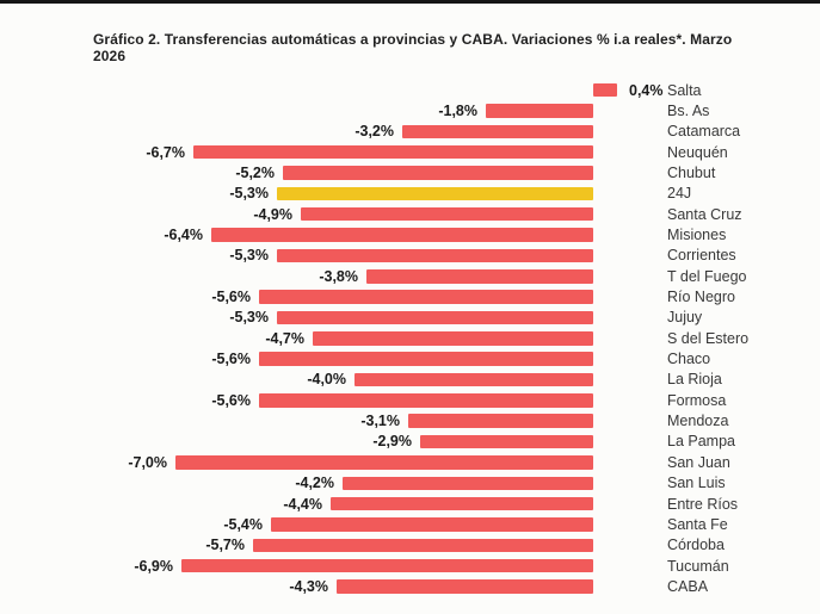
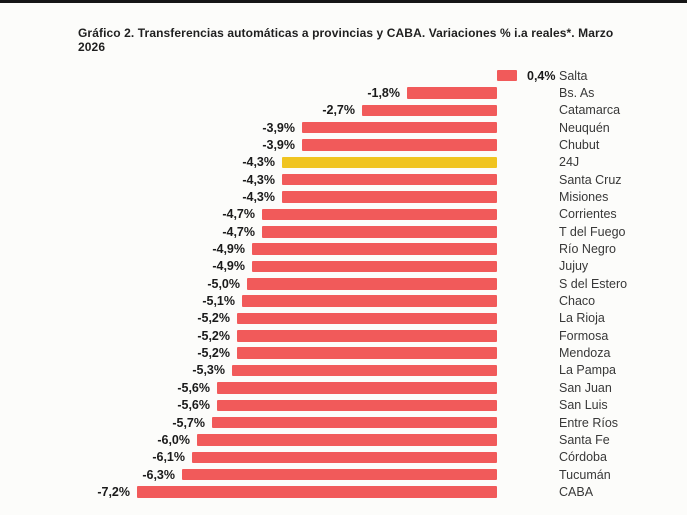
Catamarca: -3,2% -> -2,7%
Neuquén: -6,7% -> -3,9%
Chubut: -5,2% -> -3,9%
24J: -5,3% -> -4,3%
Santa Cruz: -4,9% -> -4,3%
Misiones: -6,4% -> -4,3%
Corrientes: -5,3% -> -4,7%
T del Fuego: -3,8% -> -4,7%
Río Negro: -5,6% -> -4,9%
Jujuy: -5,3% -> -4,9%
S del Estero: -4,7% -> -5,0%
Chaco: -5,6% -> -5,1%
La Rioja: -4,0% -> -5,2%
Formosa: -5,6% -> -5,2%
Mendoza: -3,1% -> -5,2%
La Pampa: -2,9% -> -5,3%
San Juan: -7,0% -> -5,6%
San Luis: -4,2% -> -5,6%
Entre Ríos: -4,4% -> -5,7%
Santa Fe: -5,4% -> -6,0%
Córdoba: -5,7% -> -6,1%
Tucumán: -6,9% -> -6,3%
CABA: -4,3% -> -7,2%
